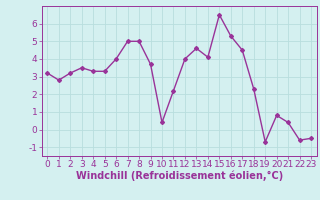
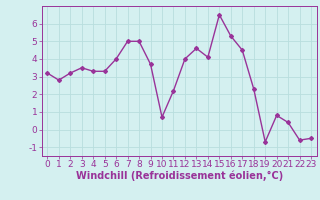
10: 0.4 -> 0.7
